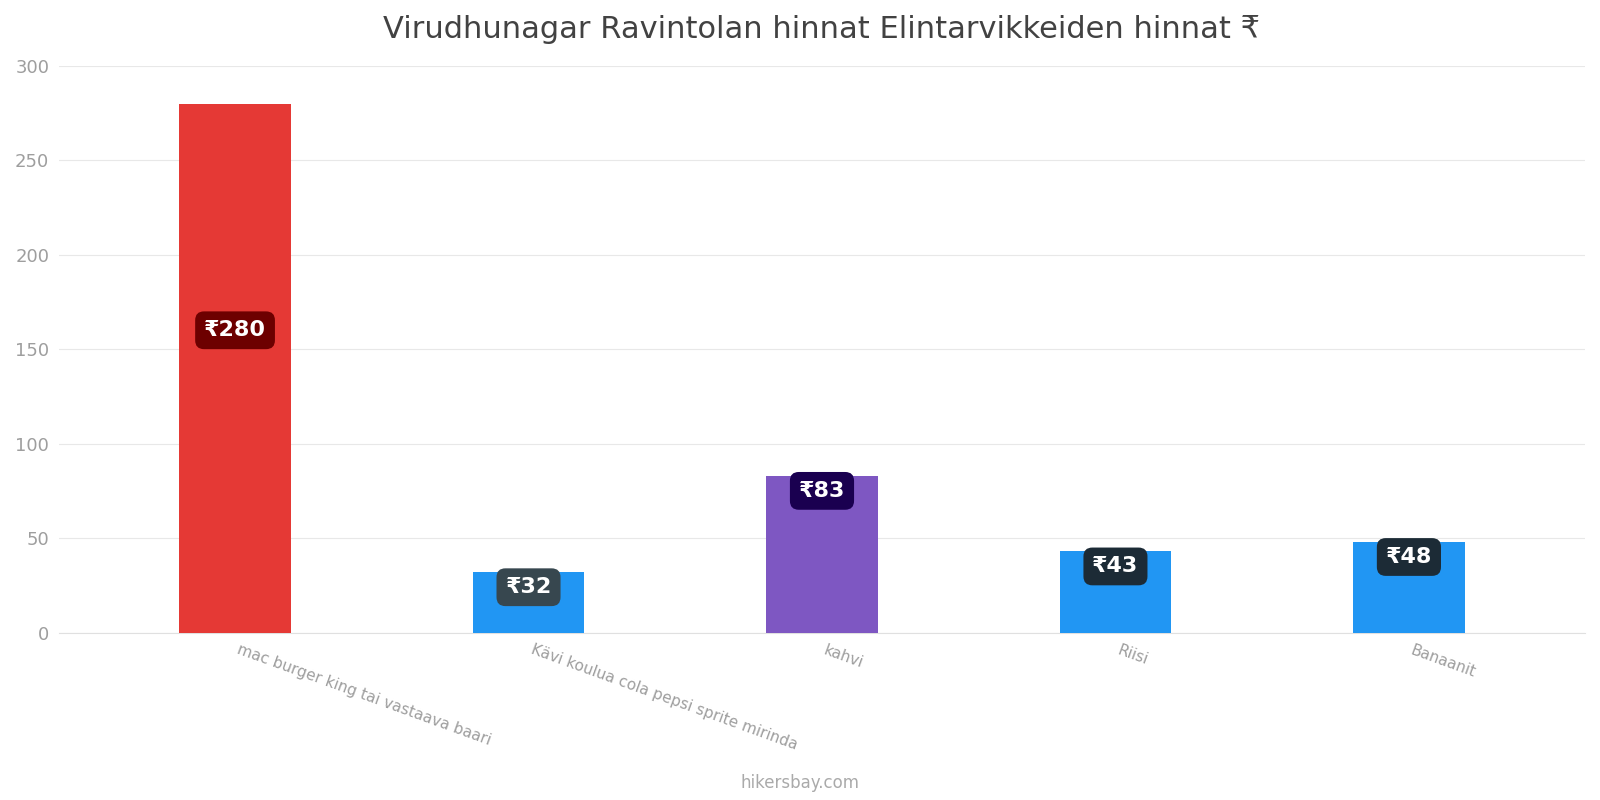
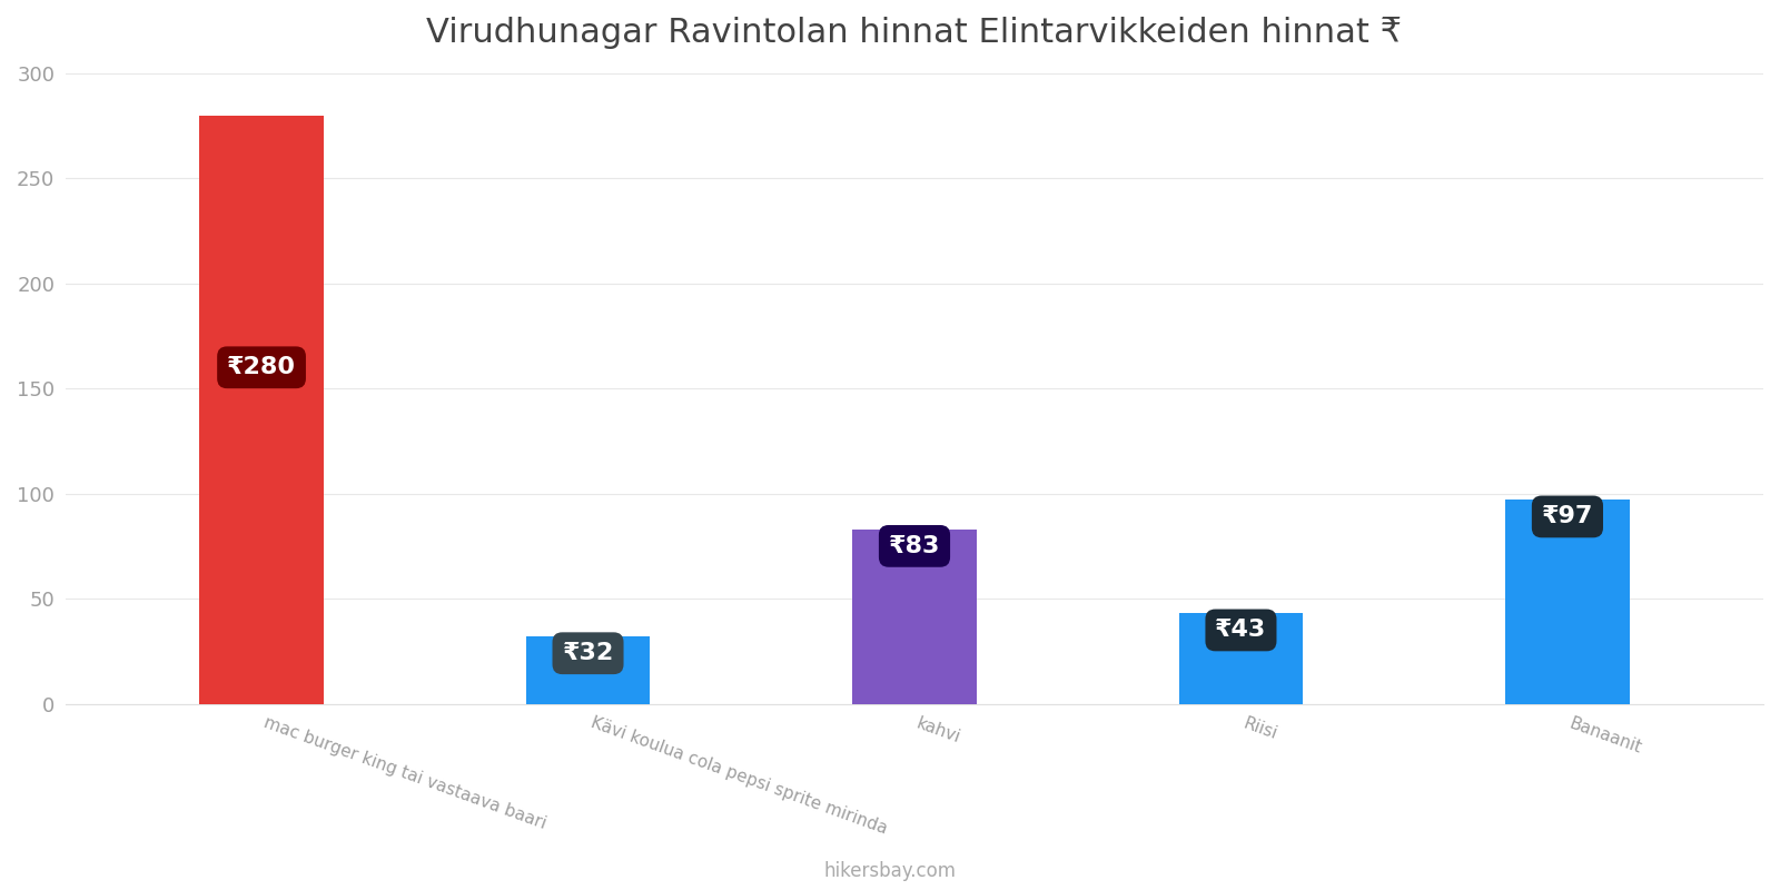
Banaanit: ₹48 -> ₹97
